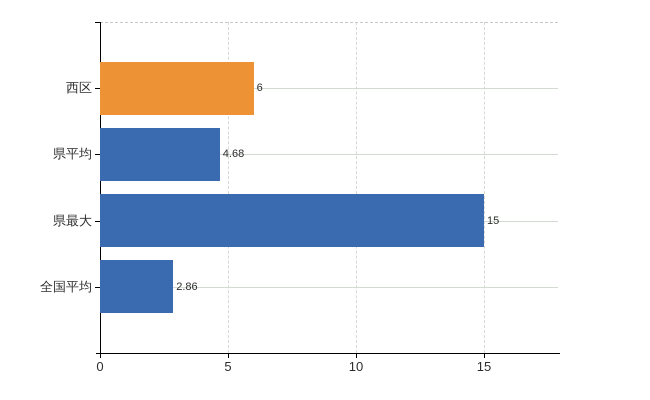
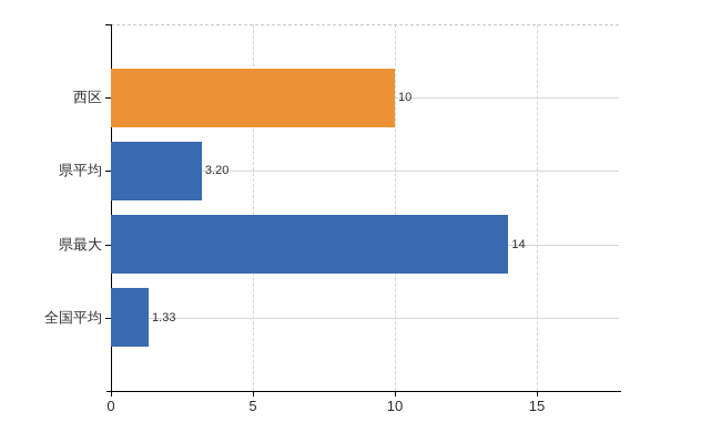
西区: 6 -> 10
県平均: 4.68 -> 3.20
県最大: 15 -> 14
全国平均: 2.86 -> 1.33
